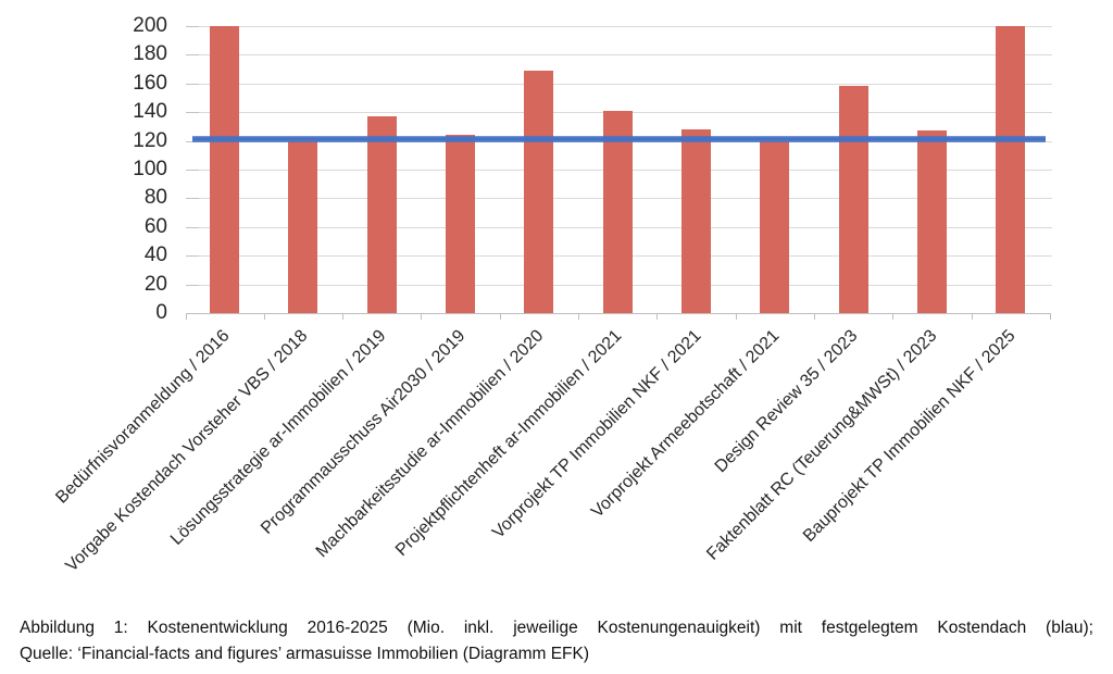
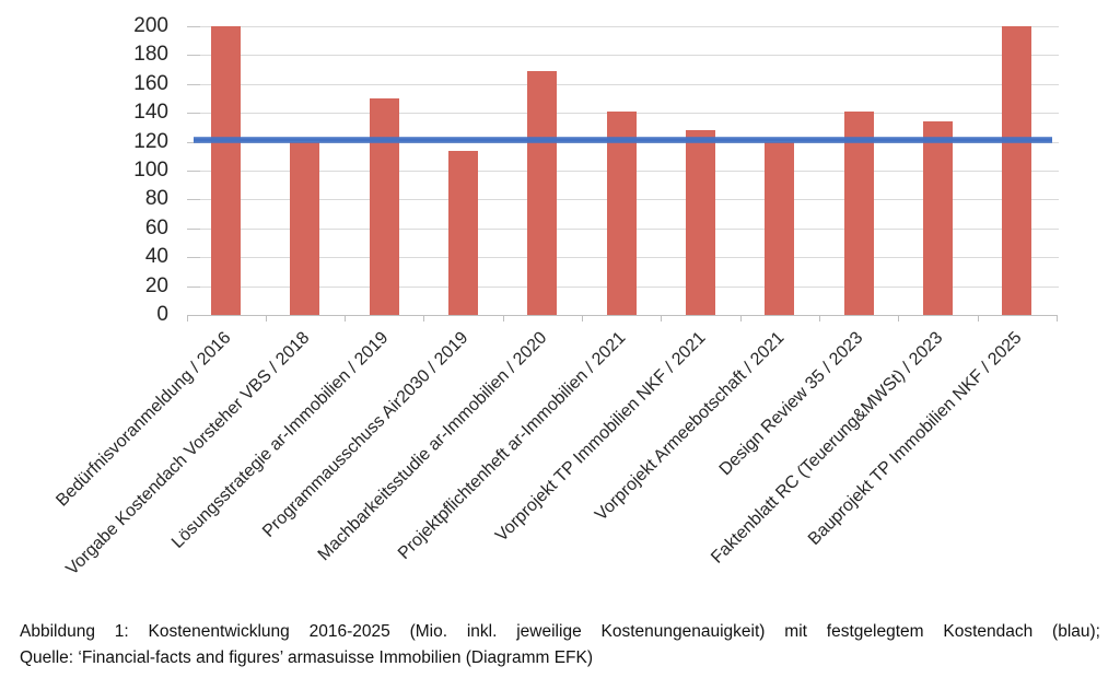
Lösungsstrategie ar-Immobilien / 2019: 137 -> 150
Programmausschuss Air2030 / 2019: 124 -> 114
Design Review 35 / 2023: 158 -> 141
Faktenblatt RC (Teuerung&MWSt) / 2023: 127 -> 134
